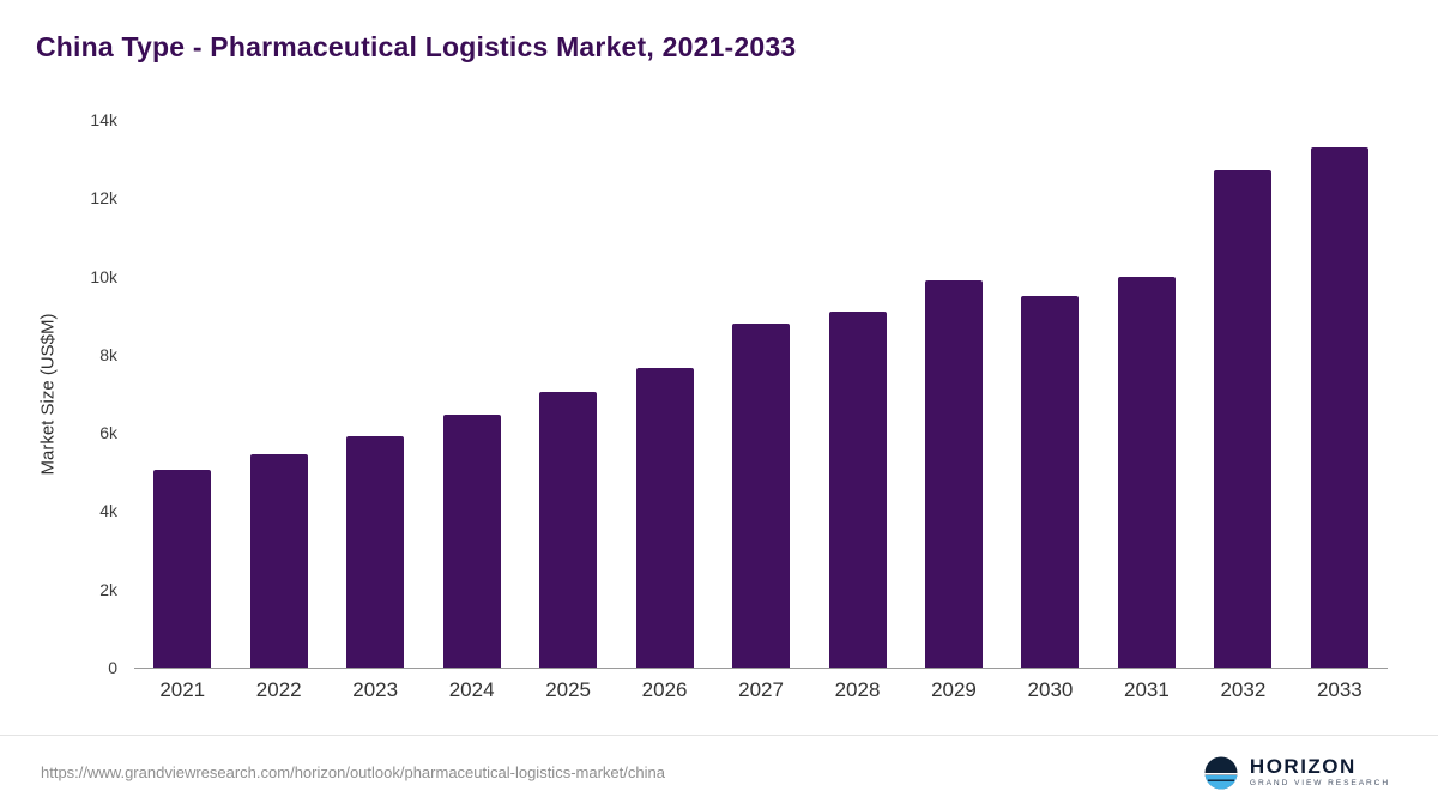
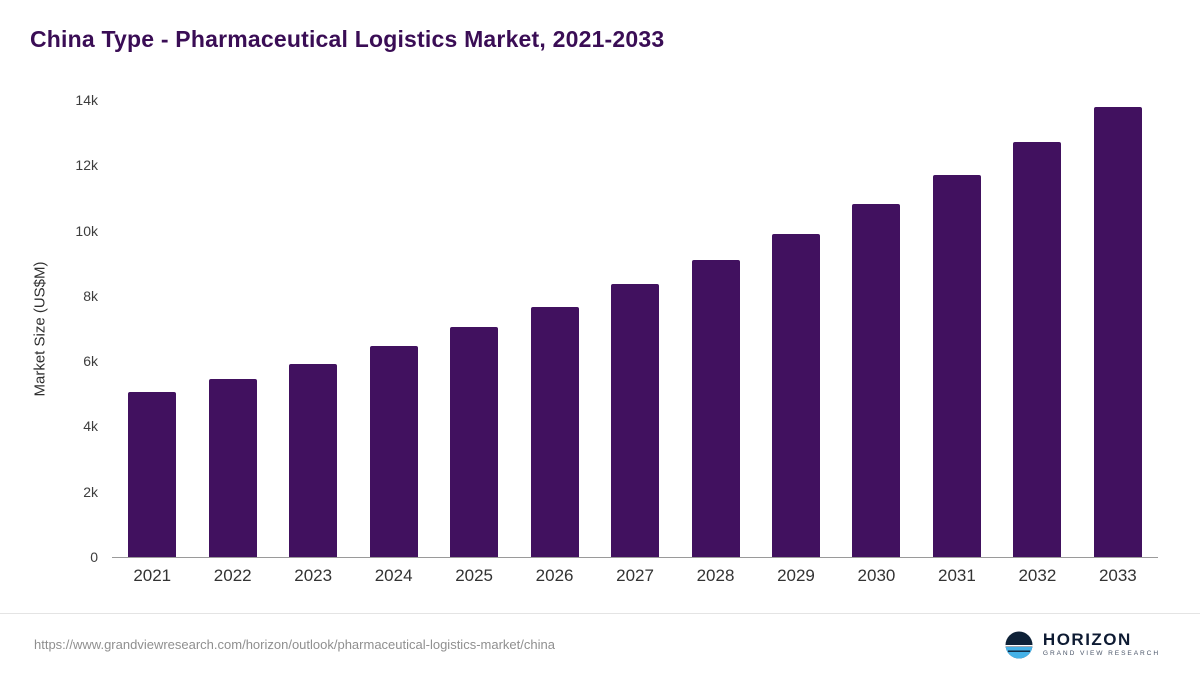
2027: 8.8k -> 8.4k
2030: 9.5k -> 10.8k
2031: 10.0k -> 11.7k
2033: 13.3k -> 13.8k
